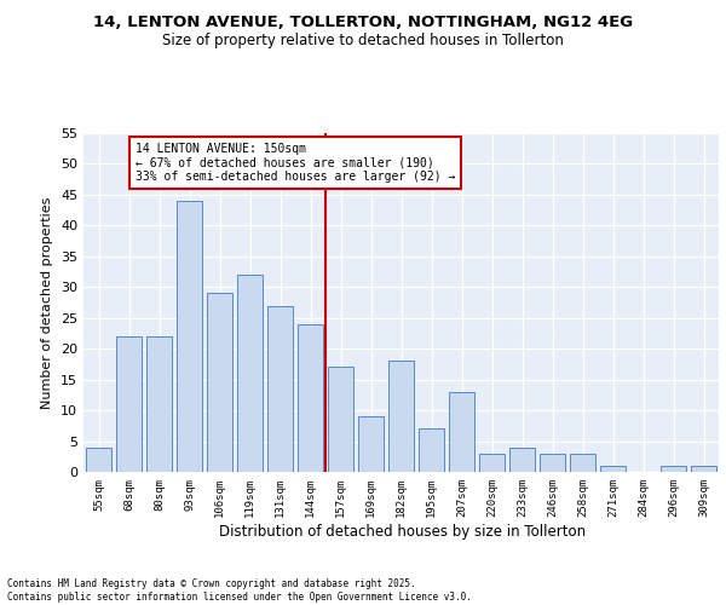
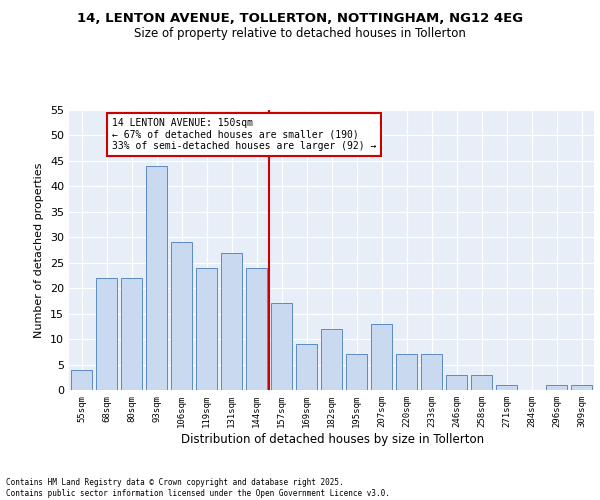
119sqm: 32 -> 24
182sqm: 18 -> 12
220sqm: 3 -> 7
233sqm: 4 -> 7
